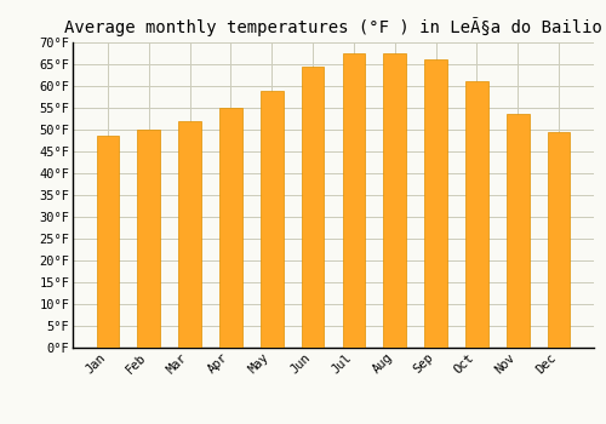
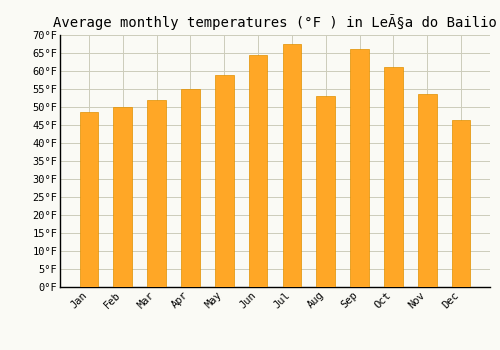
Aug: 67.5°F -> 53.0°F
Dec: 49.5°F -> 46.5°F
